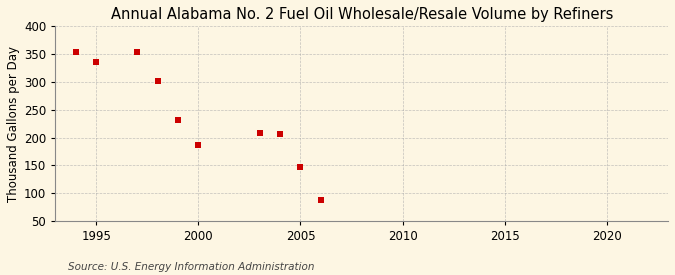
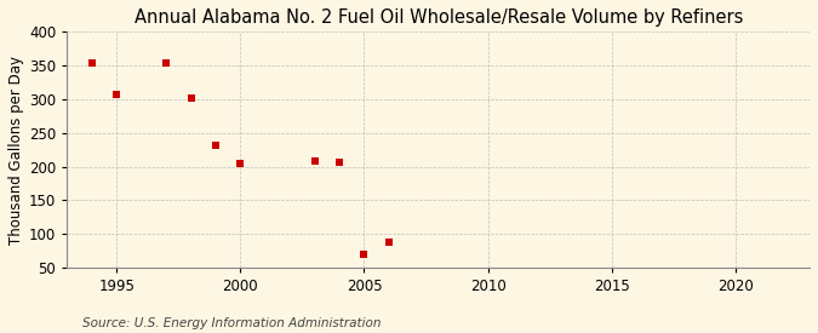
1995: 336 -> 306
2000: 187 -> 204
2005: 147 -> 70
